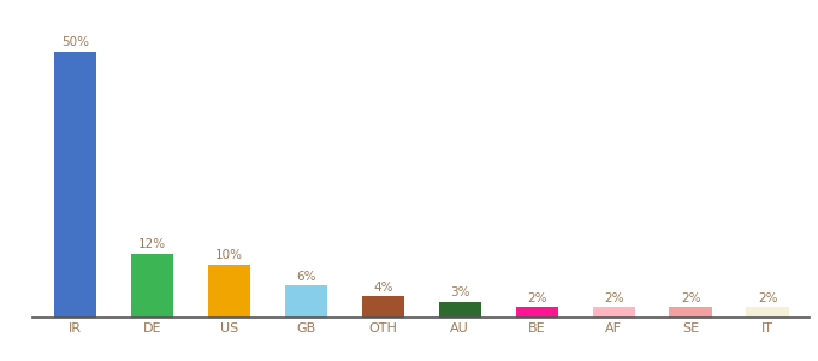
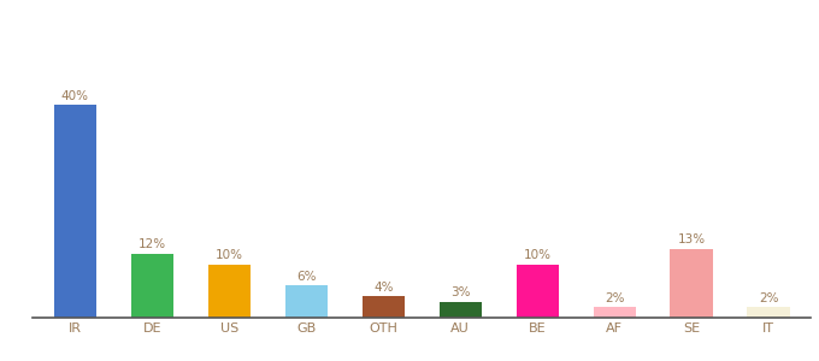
IR: 50% -> 40%
BE: 2% -> 10%
SE: 2% -> 13%
